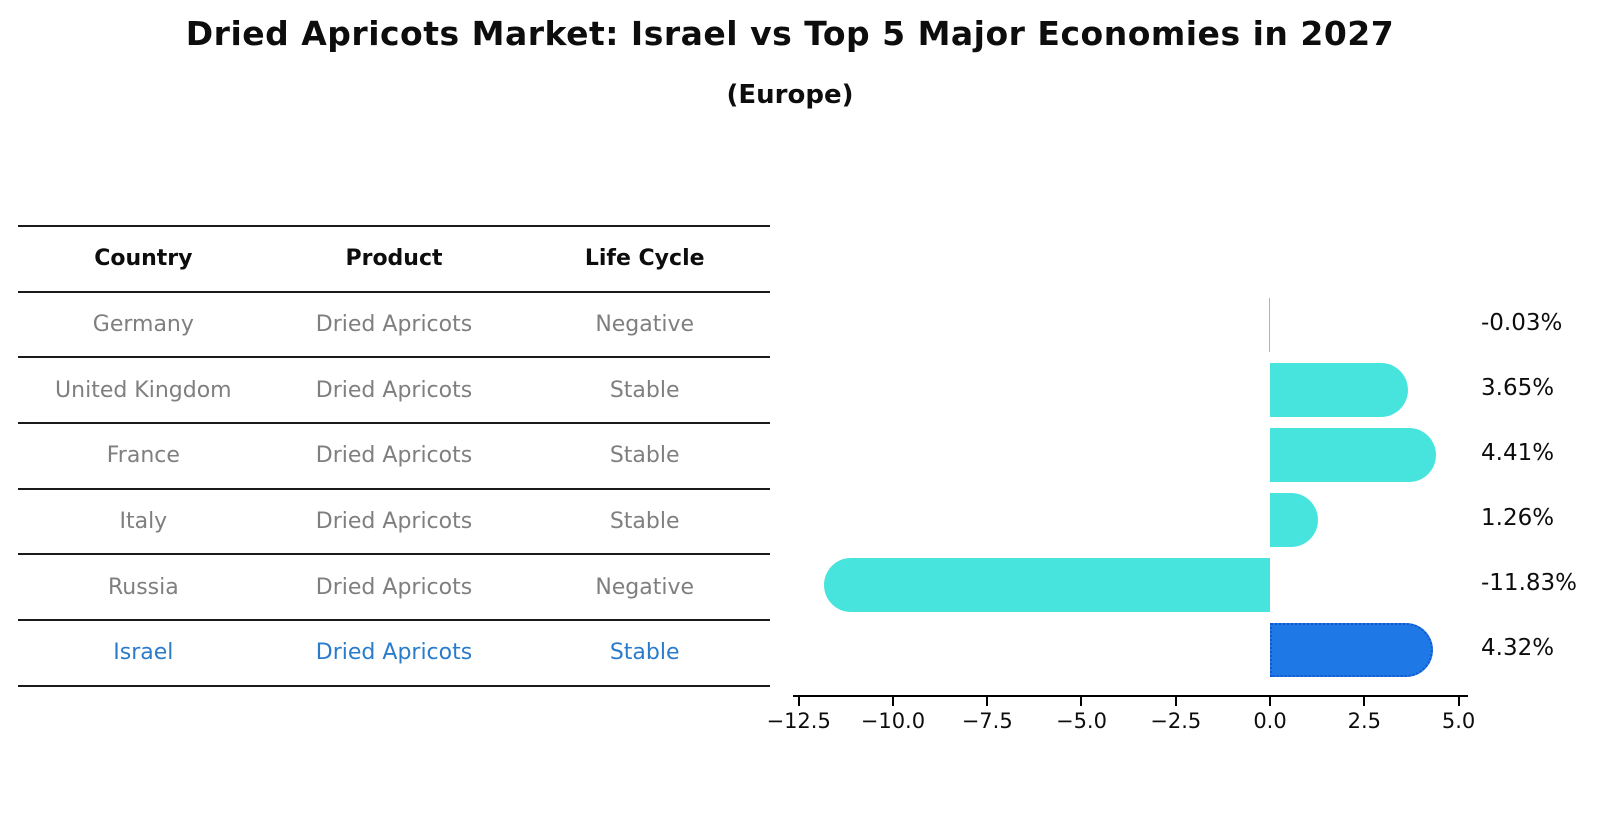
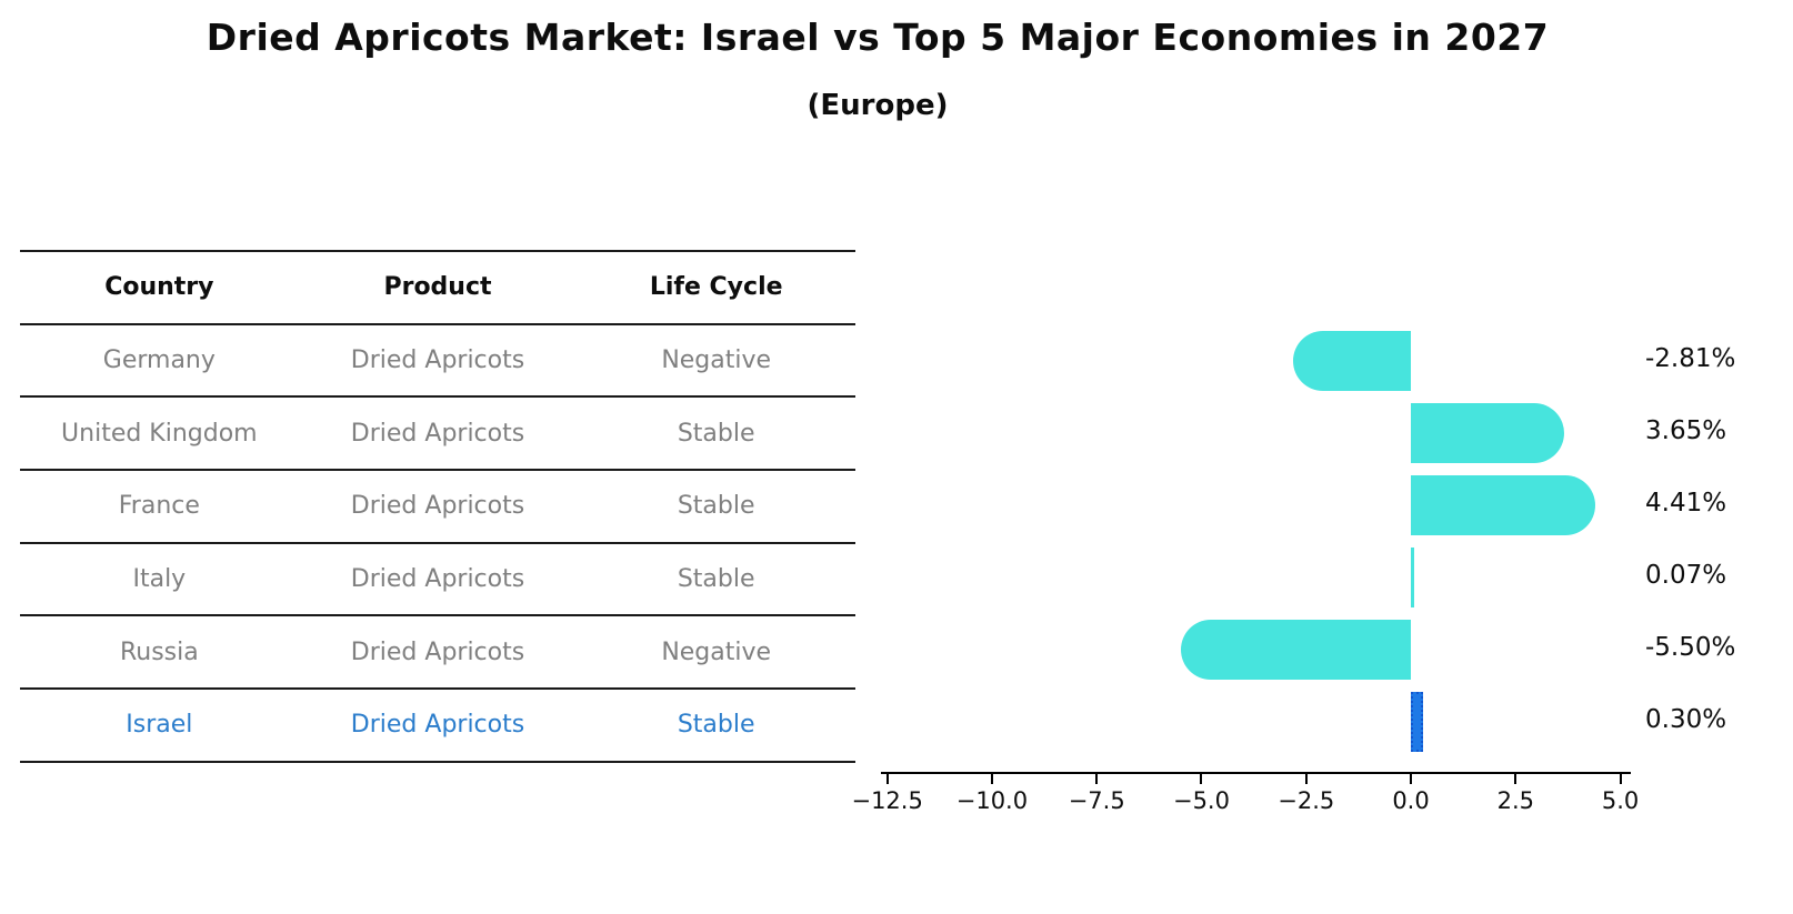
Germany: -0.03% -> -2.81%
Italy: 1.26% -> 0.07%
Russia: -11.83% -> -5.50%
Israel: 4.32% -> 0.30%
